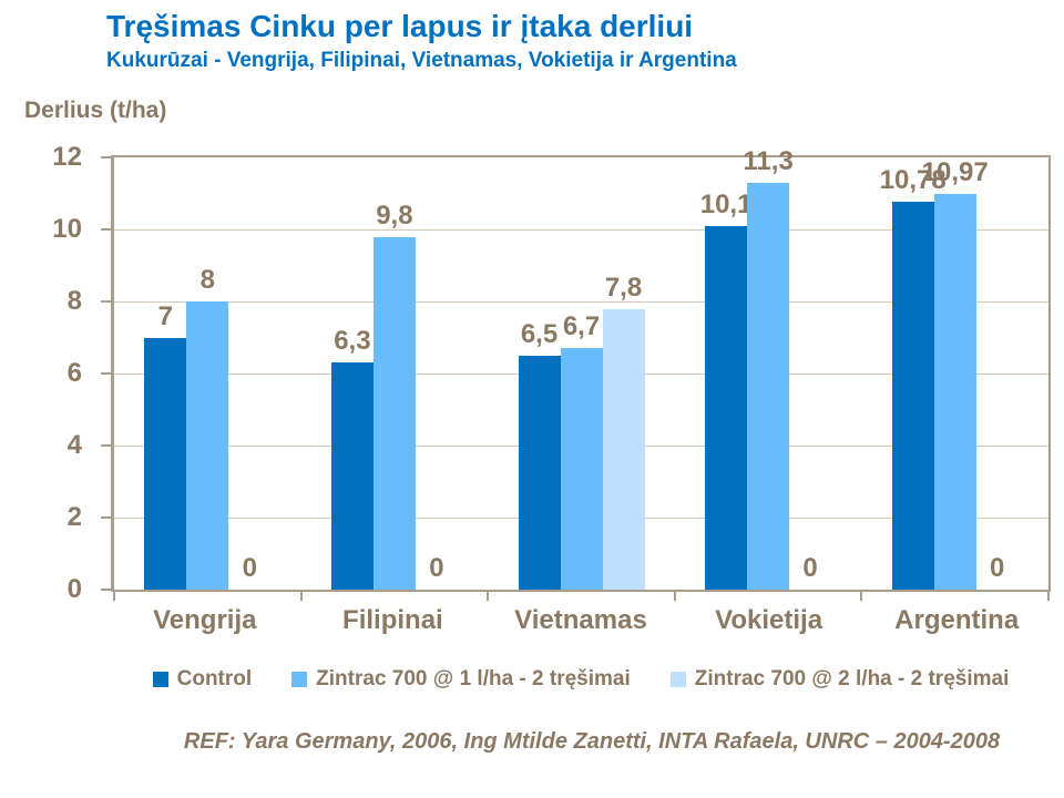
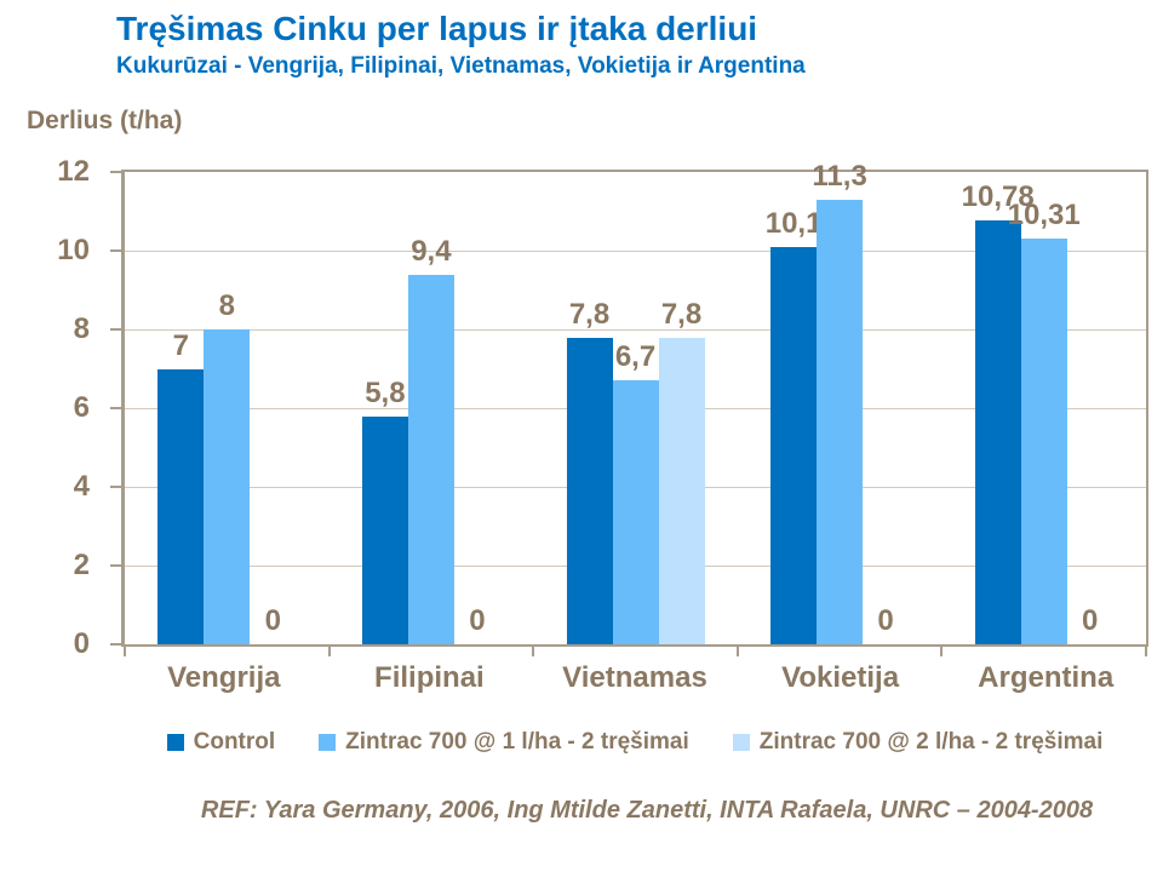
Control/Filipinai: 6,3 -> 5,8
Zintrac 700 @ 1 l/ha - 2 tręšimai/Filipinai: 9,8 -> 9,4
Control/Vietnamas: 6,5 -> 7,8
Zintrac 700 @ 1 l/ha - 2 tręšimai/Argentina: 10,97 -> 10,31
